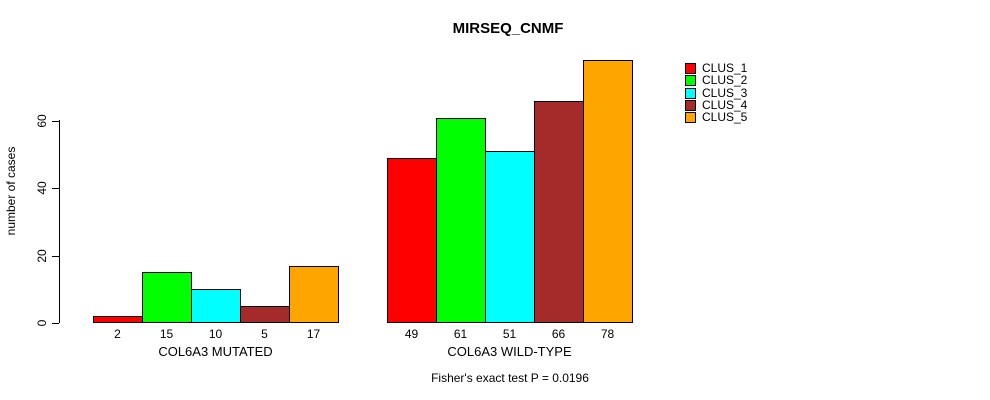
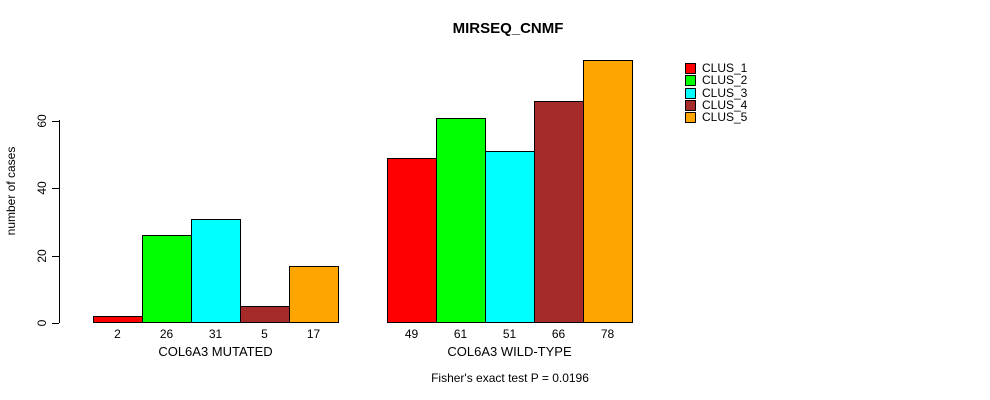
CLUS_2/COL6A3 MUTATED: 15 -> 26
CLUS_3/COL6A3 MUTATED: 10 -> 31
